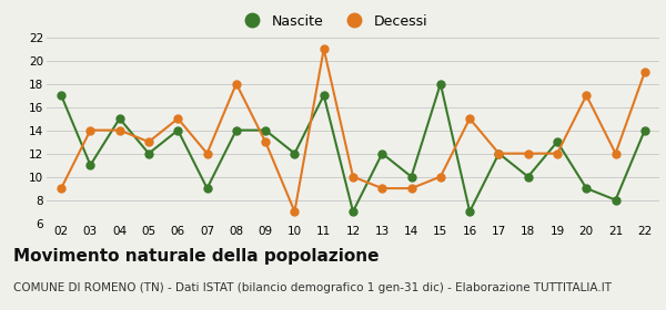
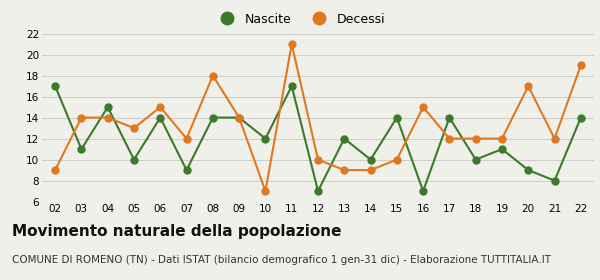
Nascite/05: 12 -> 10
Decessi/09: 13 -> 14
Nascite/15: 18 -> 14
Nascite/17: 12 -> 14
Nascite/19: 13 -> 11
